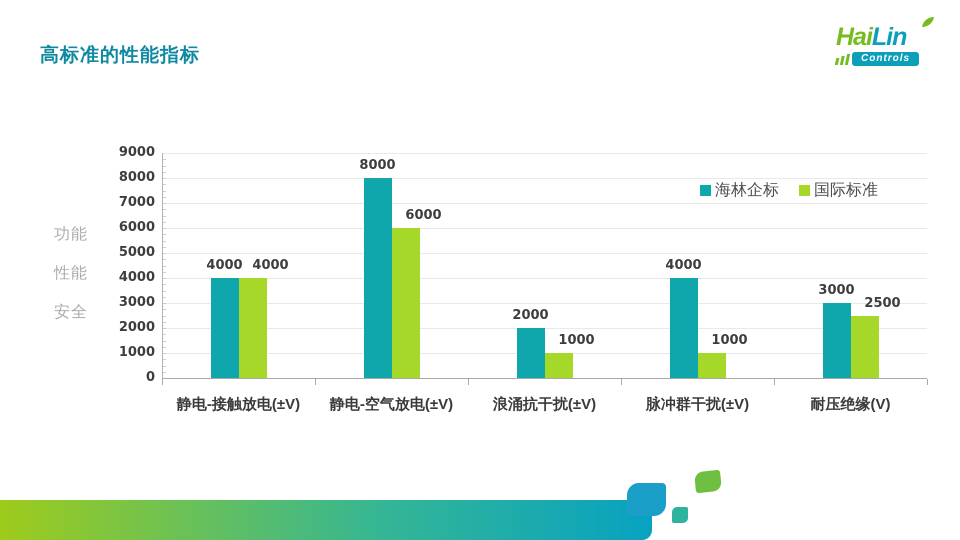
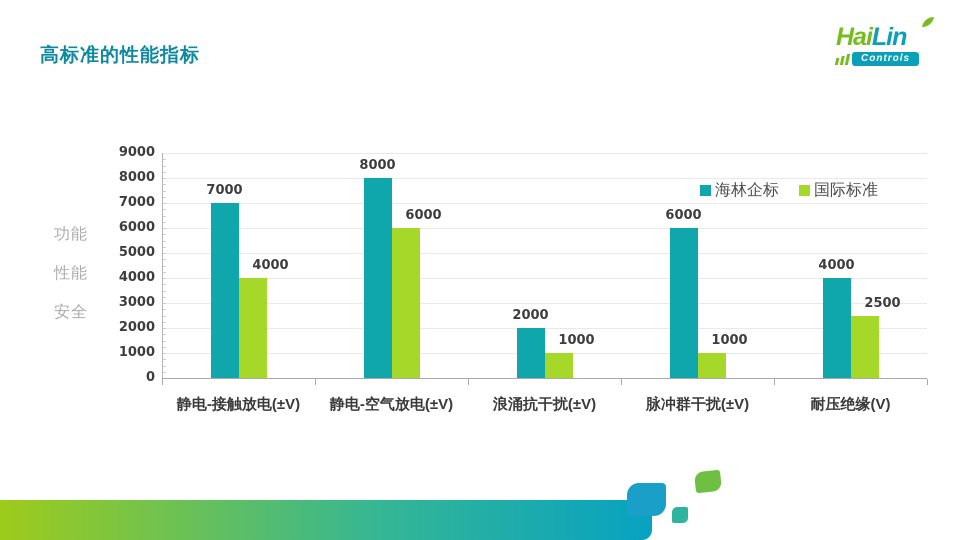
海林企标/静电-接触放电(±V): 4000 -> 7000
海林企标/脉冲群干扰(±V): 4000 -> 6000
海林企标/耐压绝缘(V): 3000 -> 4000
